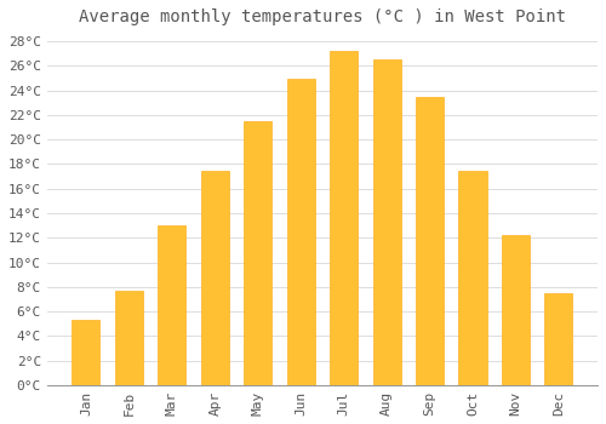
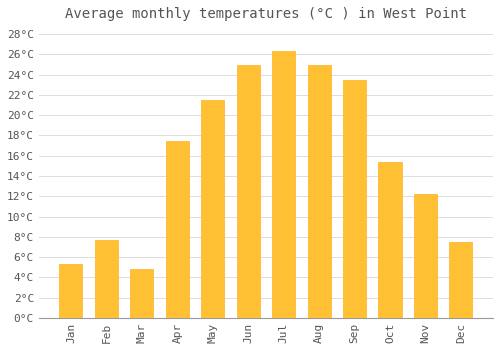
Mar: 13.0°C -> 4.8°C
Jul: 27.2°C -> 26.3°C
Aug: 26.5°C -> 25.0°C
Oct: 17.5°C -> 15.4°C
